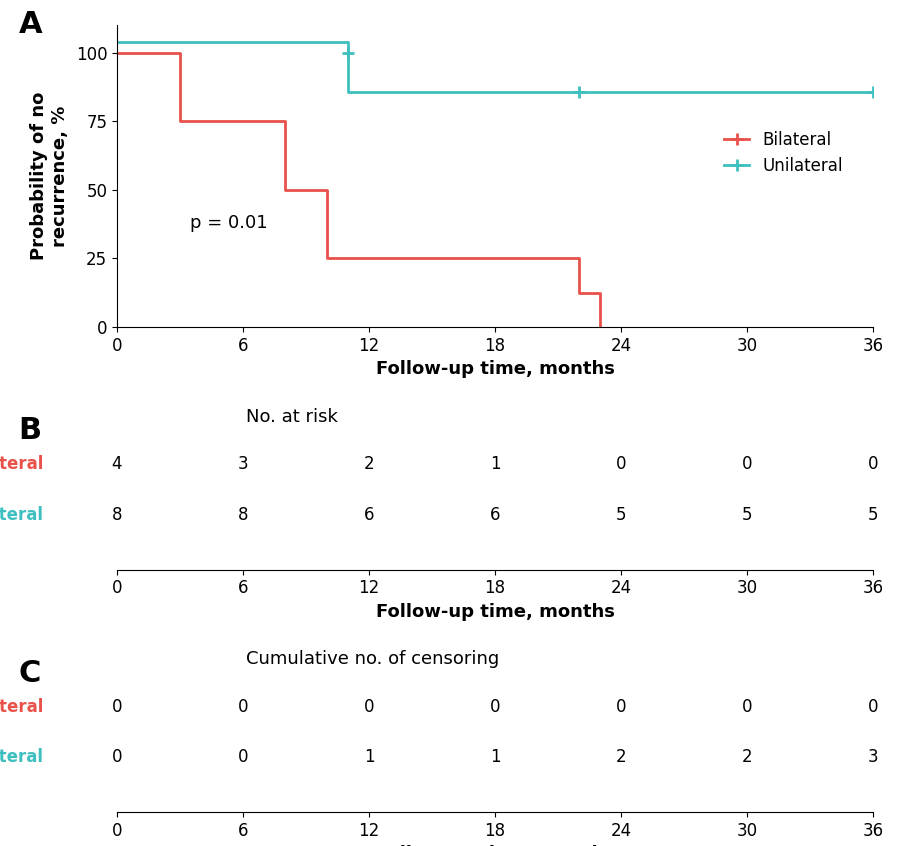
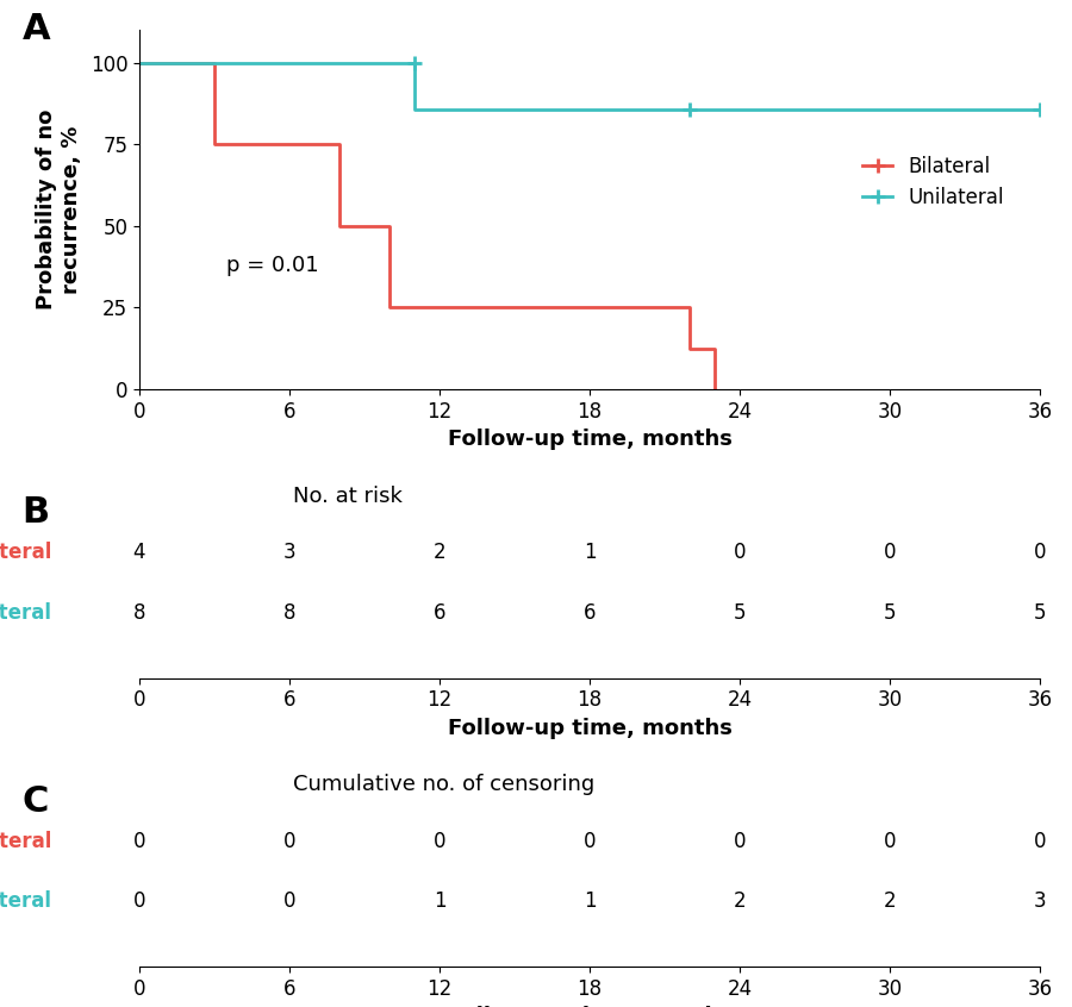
Unilateral/0: 104.0 -> 100.0
